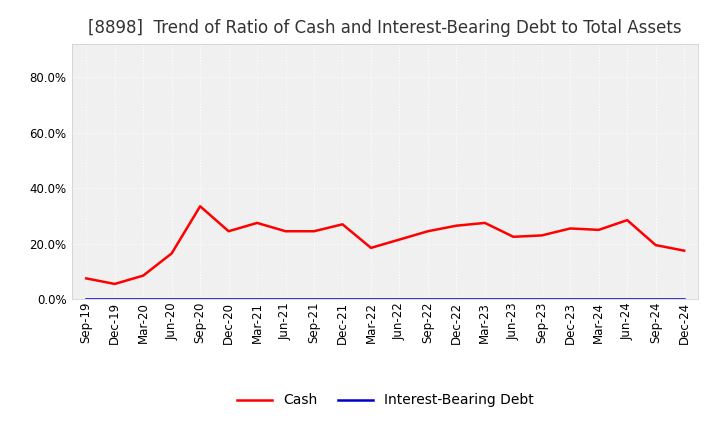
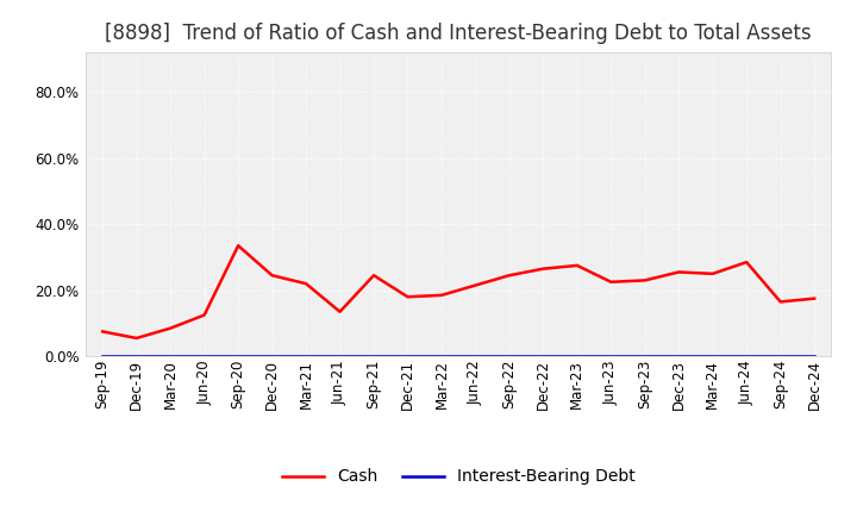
Cash/Jun-20: 16.5% -> 12.5%
Cash/Mar-21: 27.5% -> 22.0%
Cash/Jun-21: 24.5% -> 13.5%
Cash/Dec-21: 27.0% -> 18.0%
Cash/Sep-24: 19.5% -> 16.5%
